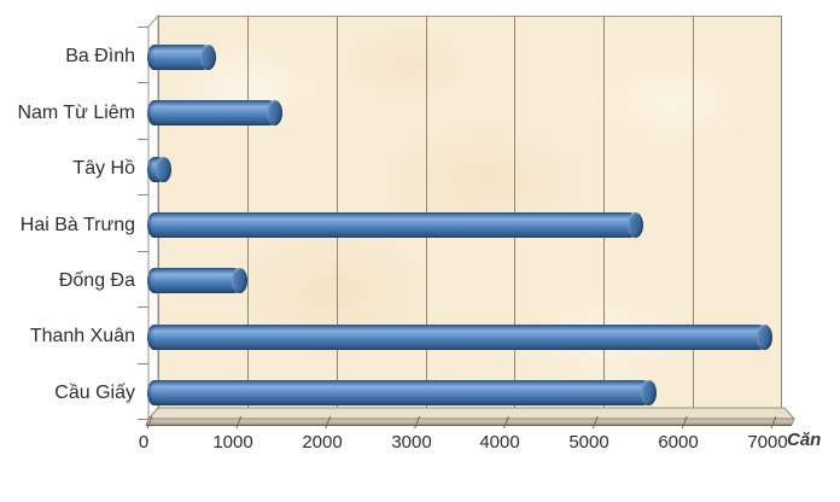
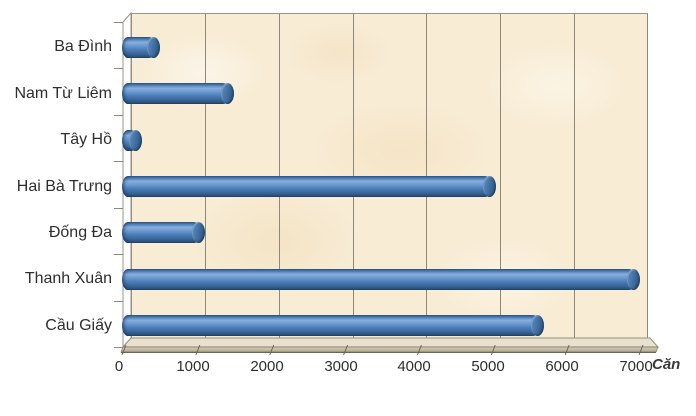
Ba Đình: 700 -> 400
Hai Bà Trưng: 5500 -> 5000
